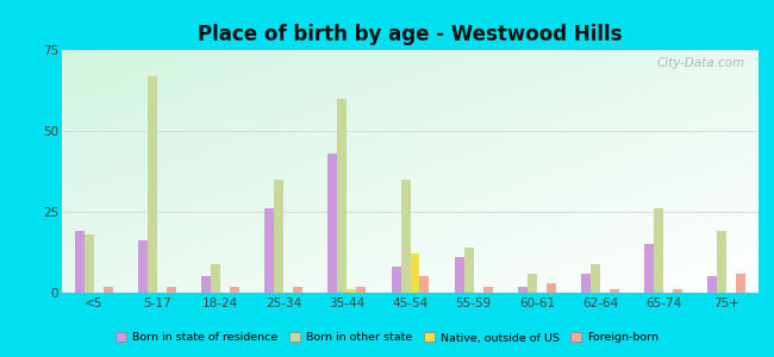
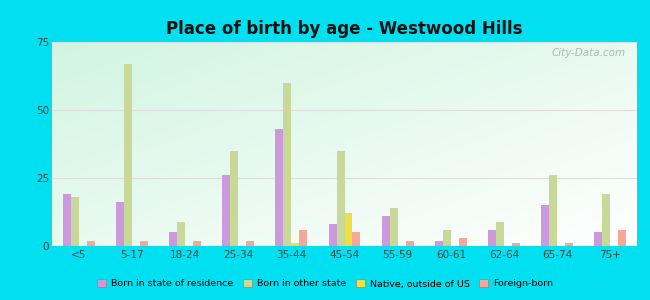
Foreign-born/35-44: 2 -> 6
